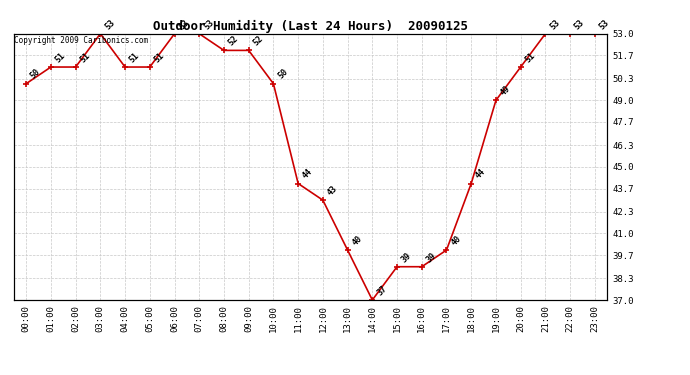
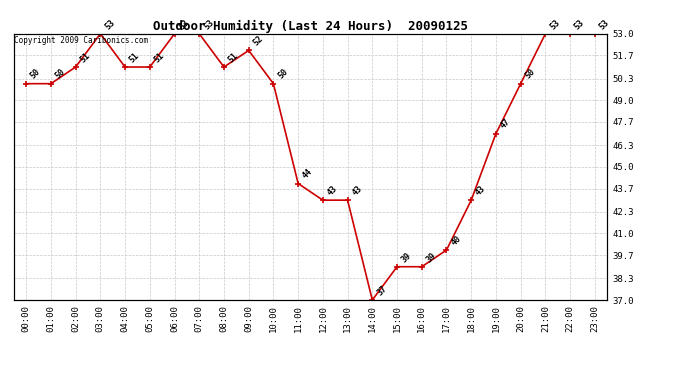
01:00: 51 -> 50
08:00: 52 -> 51
13:00: 40 -> 43
18:00: 44 -> 43
19:00: 49 -> 47
20:00: 51 -> 50
